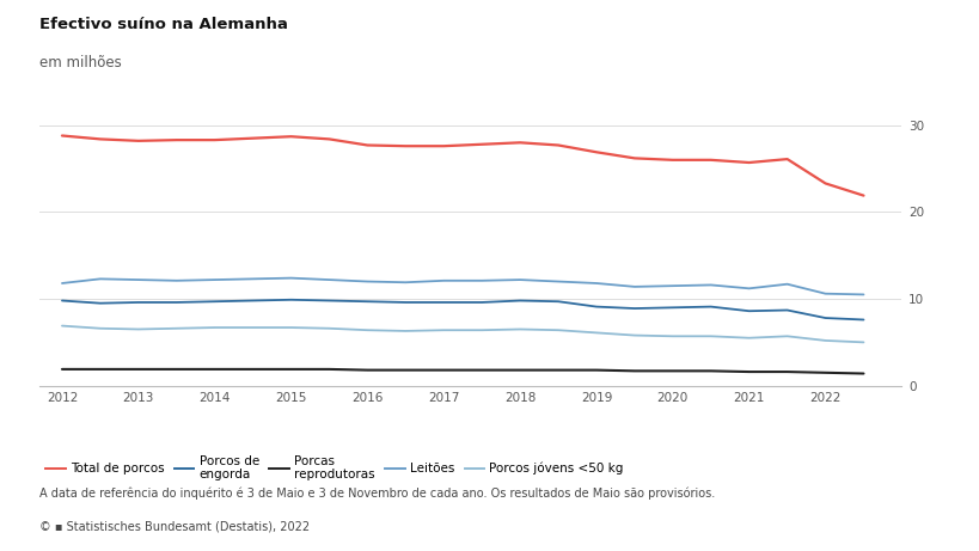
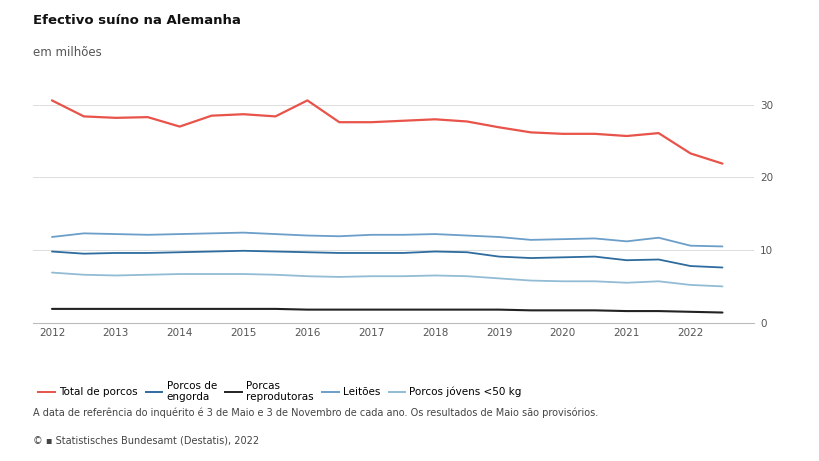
Total de porcos/2012: 28.8 -> 30.6
Total de porcos/2014: 28.3 -> 27.0
Total de porcos/2016: 27.7 -> 30.6
